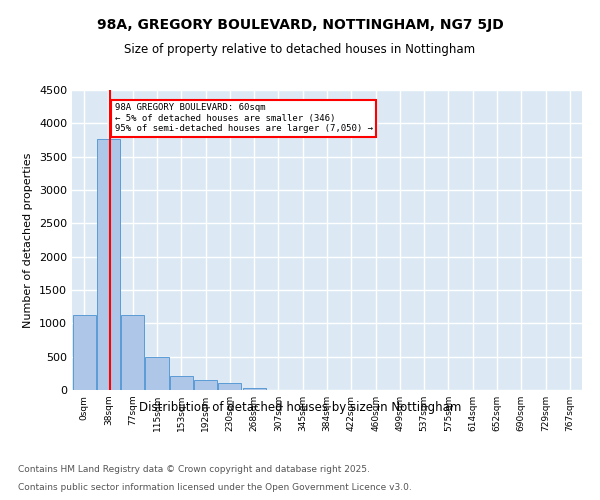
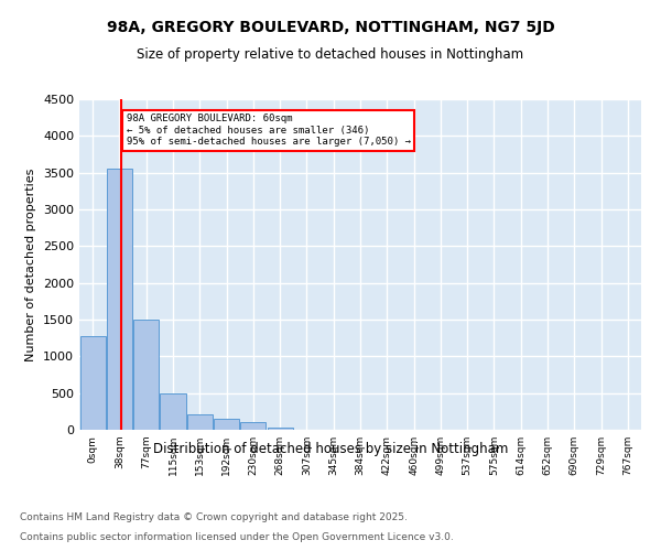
0sqm: 1120 -> 1270
38sqm: 3760 -> 3550
77sqm: 1120 -> 1500
